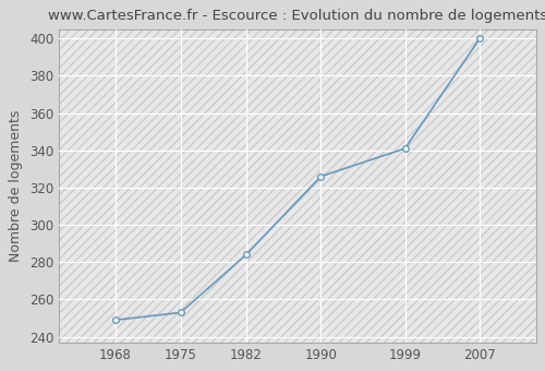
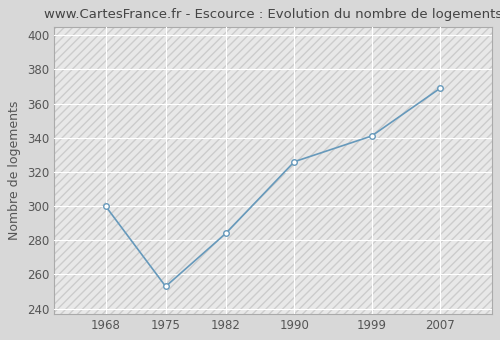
1968: 249 -> 300
2007: 400 -> 369
